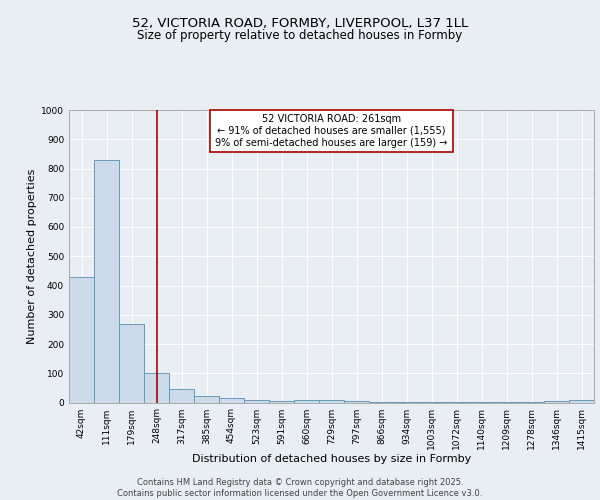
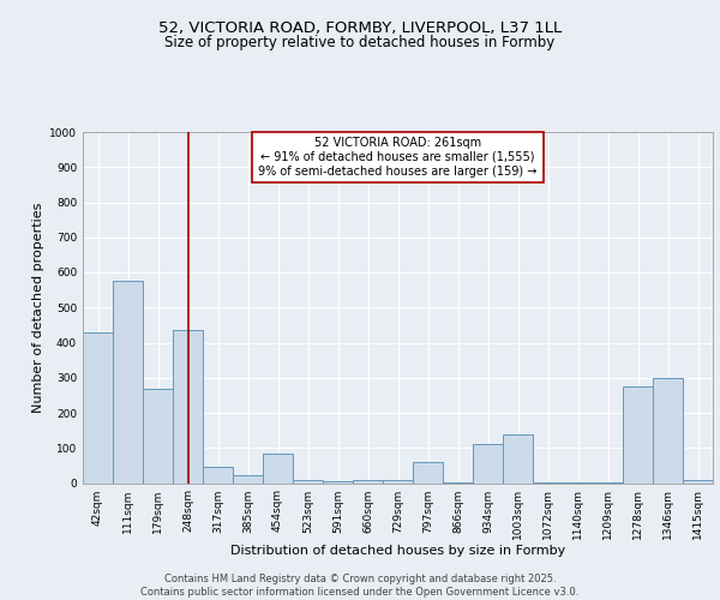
111sqm: 830 -> 575
248sqm: 100 -> 435
454sqm: 15 -> 85
797sqm: 5 -> 60
934sqm: 2 -> 110
1003sqm: 1 -> 140
1278sqm: 1 -> 275
1346sqm: 5 -> 300
